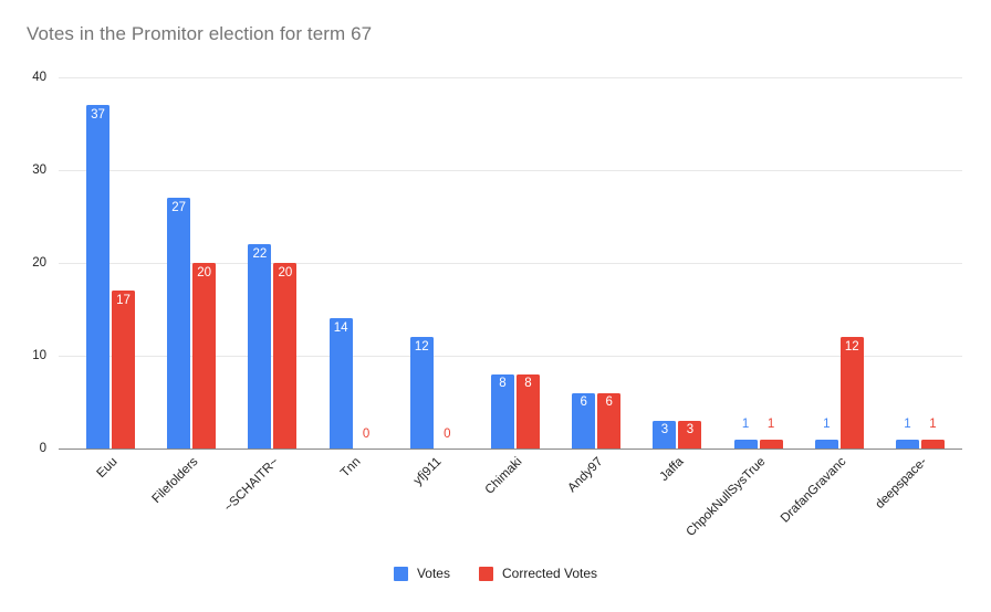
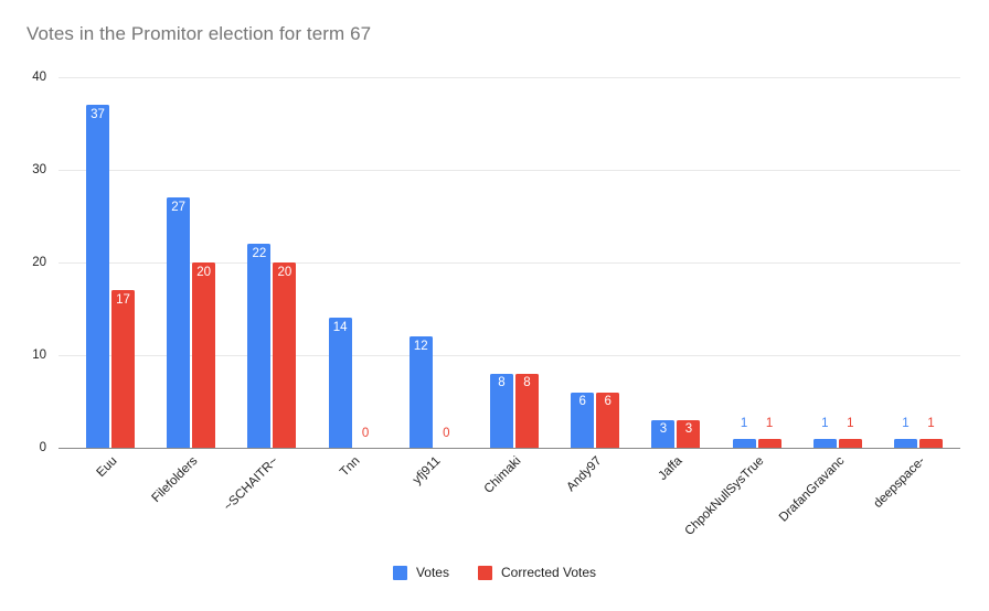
Corrected Votes/DrafanGravanc: 12 -> 1
